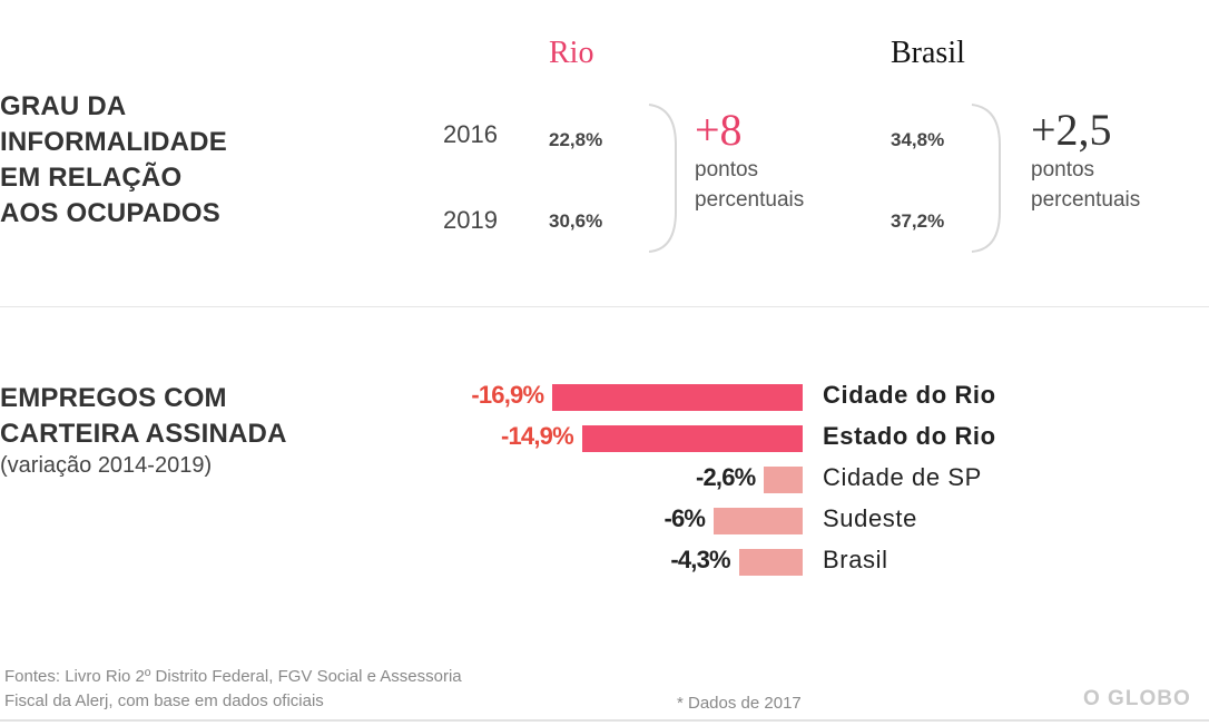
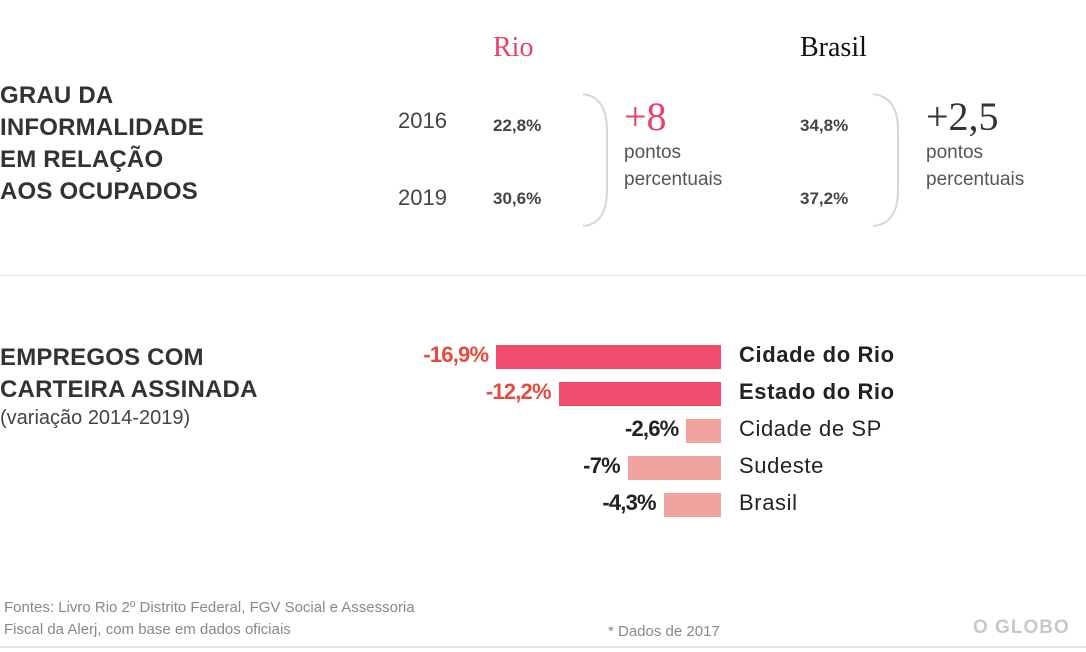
Estado do Rio: -14,9% -> -12,2%
Sudeste: -6% -> -7%
